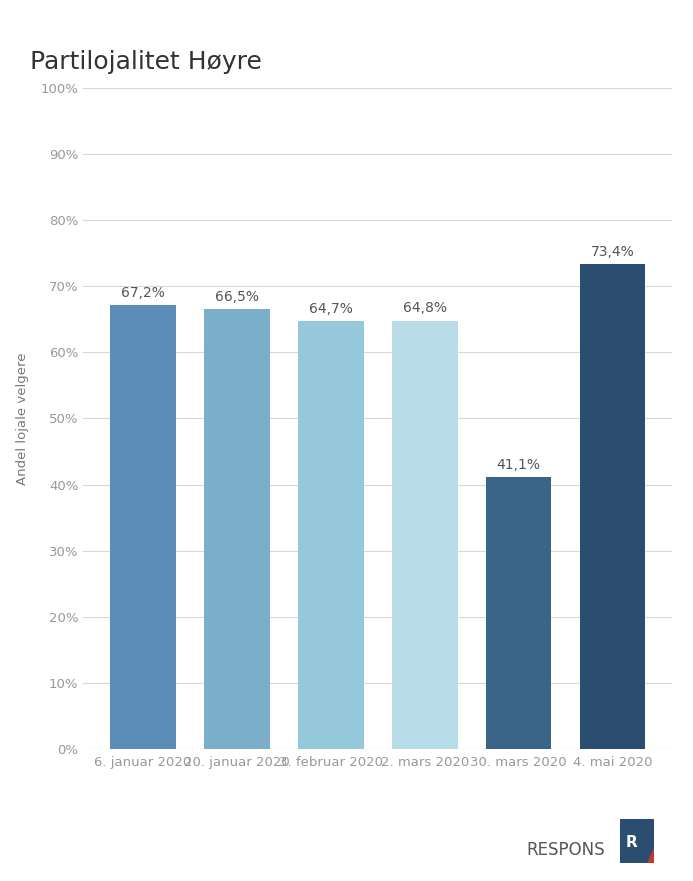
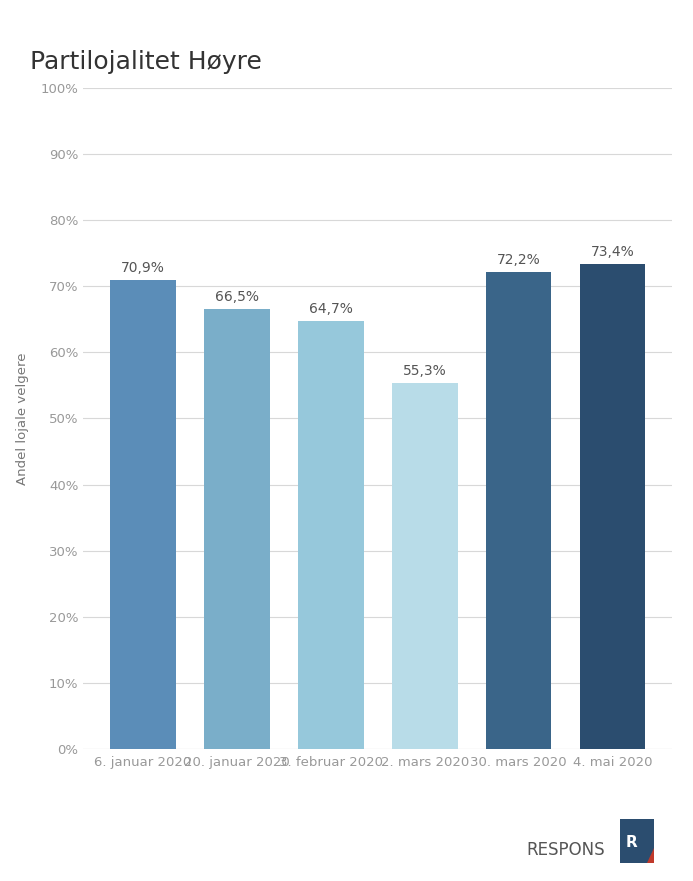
6. januar 2020: 67,2% -> 70,9%
2. mars 2020: 64,8% -> 55,3%
30. mars 2020: 41,1% -> 72,2%
